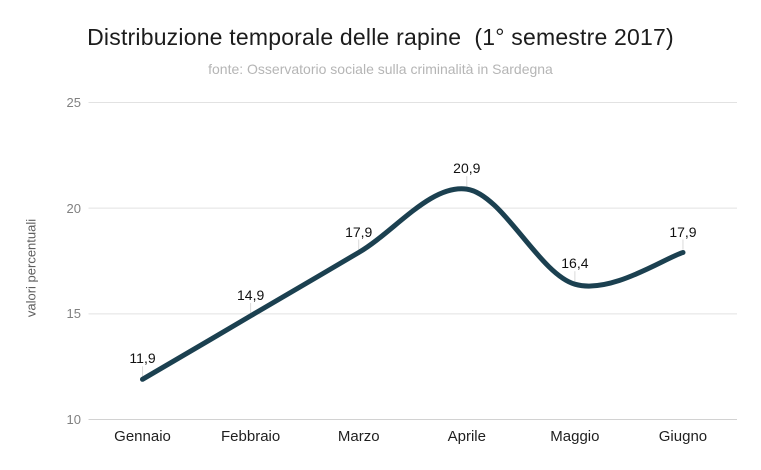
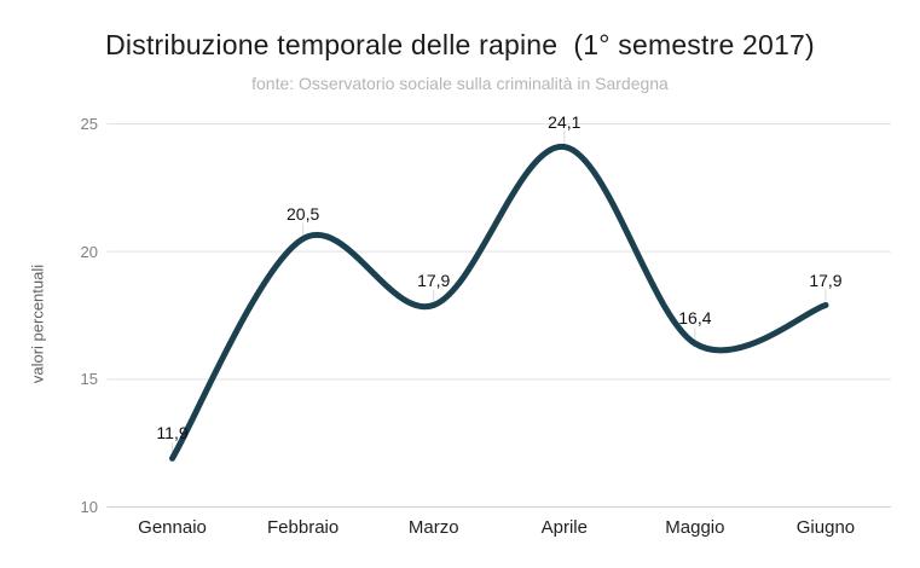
Febbraio: 14,9 -> 20,5
Aprile: 20,9 -> 24,1
